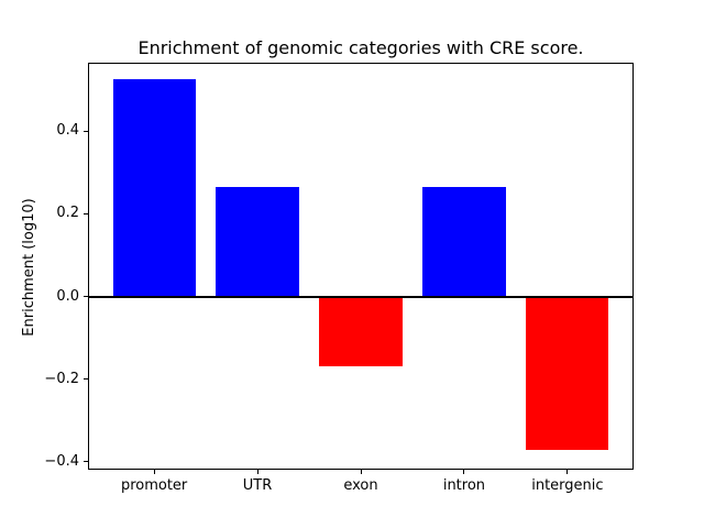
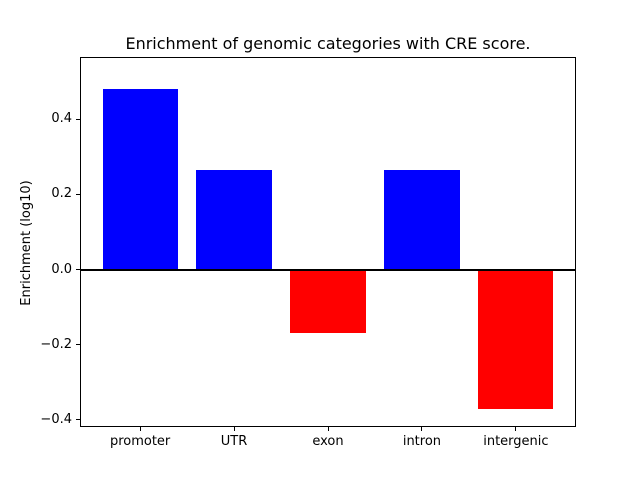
promoter: 0.53 -> 0.48
